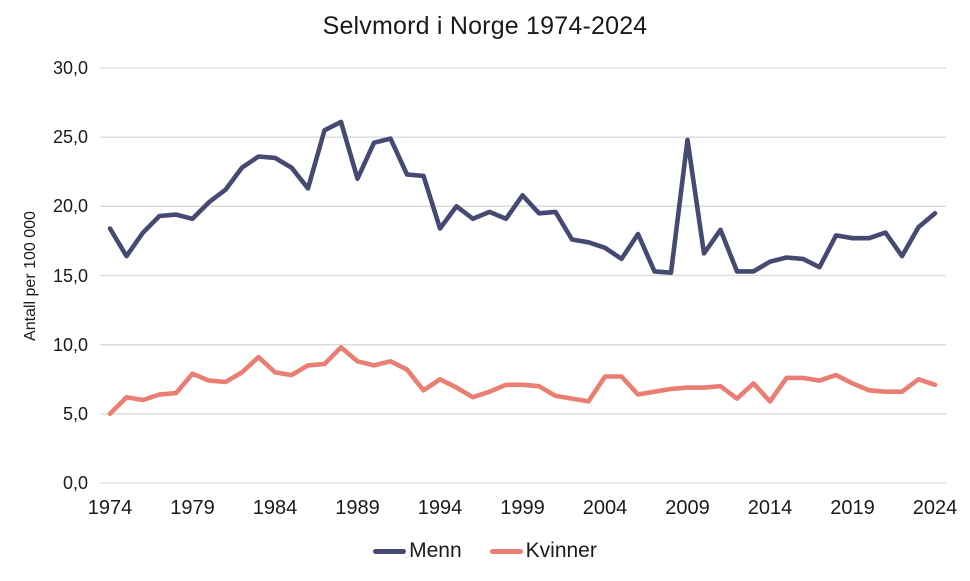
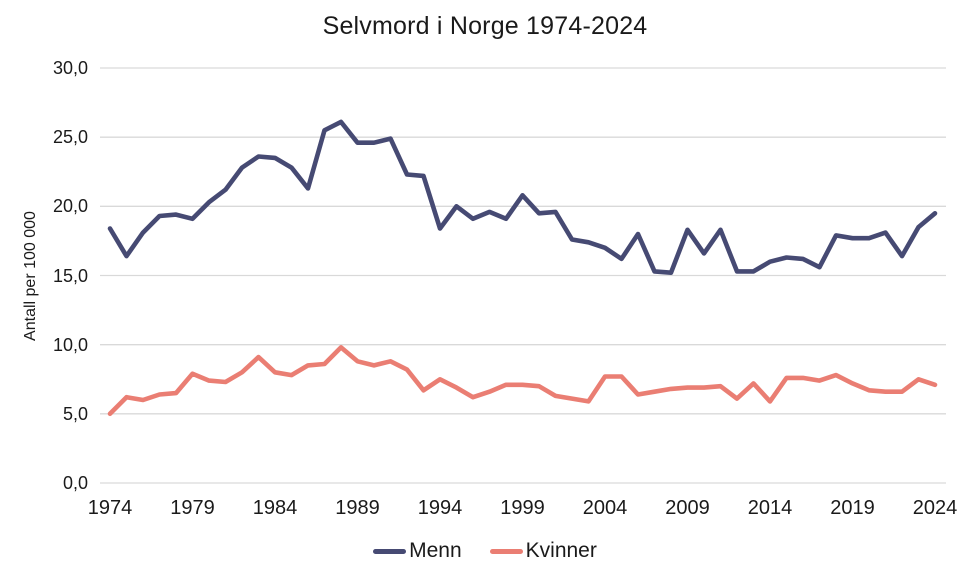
Menn/1989: 22,0 -> 24,6
Menn/2009: 24,8 -> 18,3
